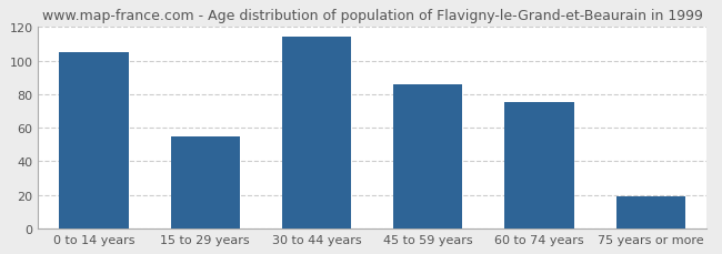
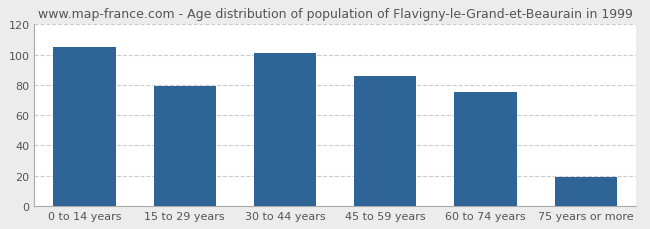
15 to 29 years: 55 -> 79
30 to 44 years: 114 -> 101
